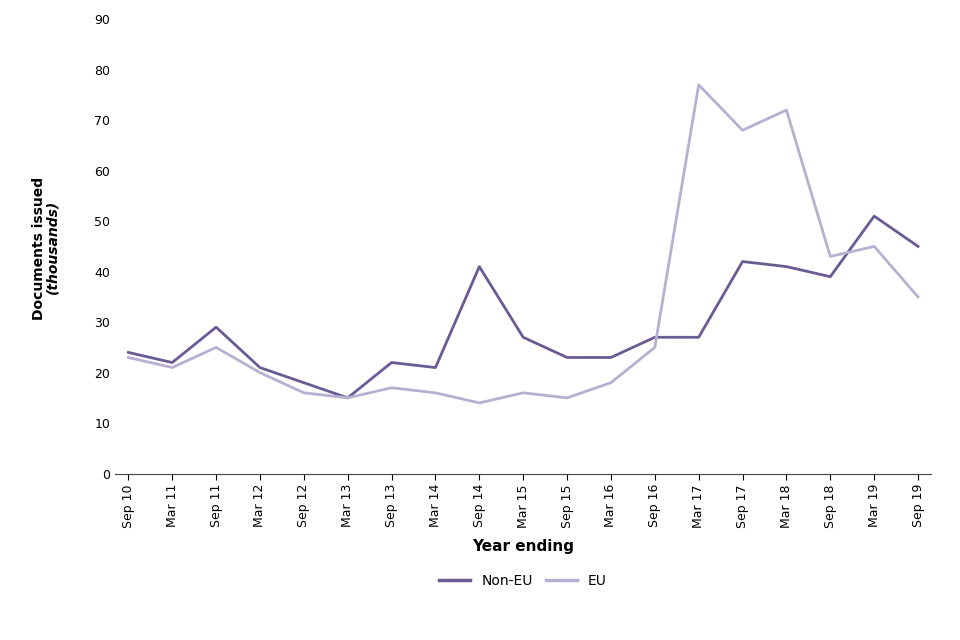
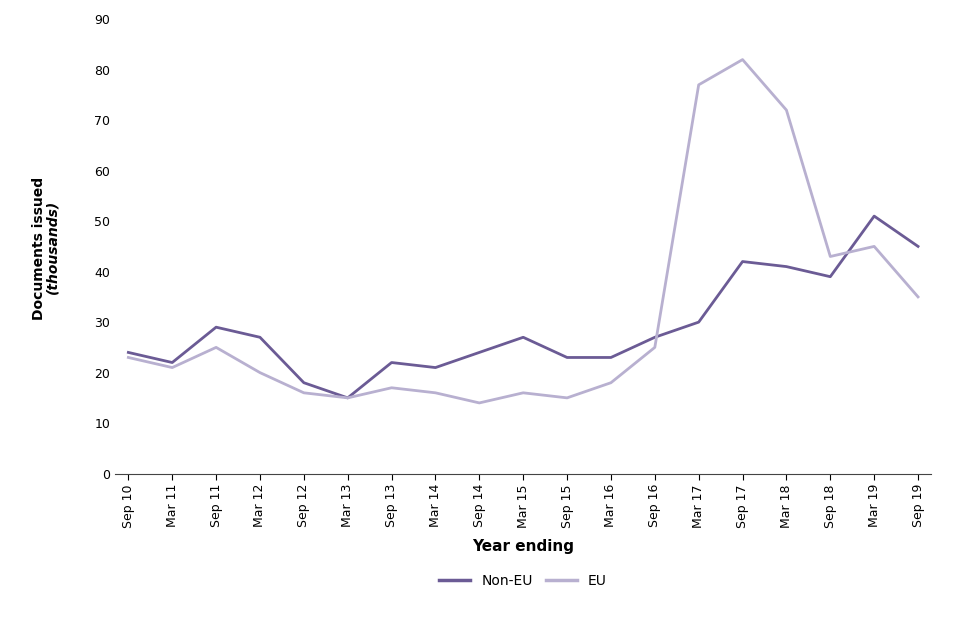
Non-EU/Mar 12: 21 -> 27
Non-EU/Sep 14: 41 -> 24
Non-EU/Mar 17: 27 -> 30
EU/Sep 17: 68 -> 82
